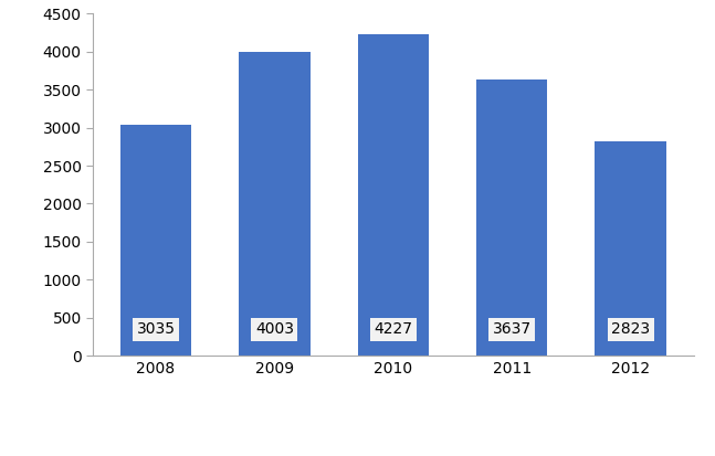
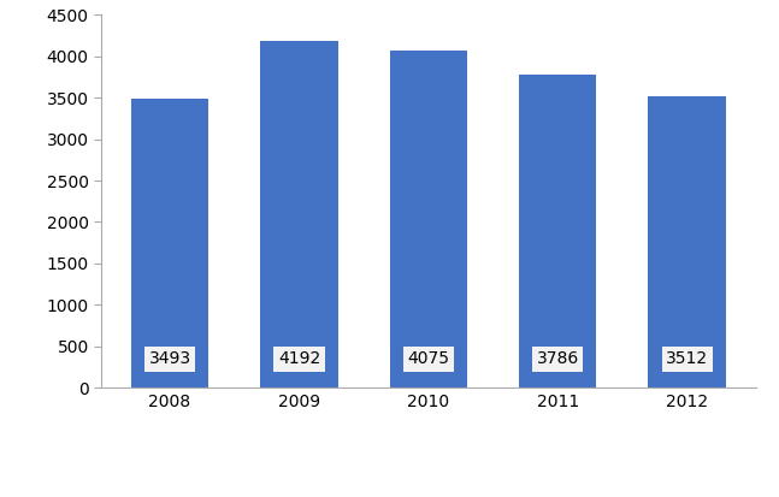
2008: 3035 -> 3493
2009: 4003 -> 4192
2010: 4227 -> 4075
2011: 3637 -> 3786
2012: 2823 -> 3512
